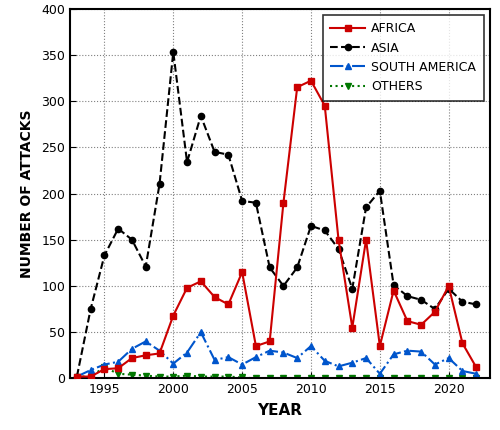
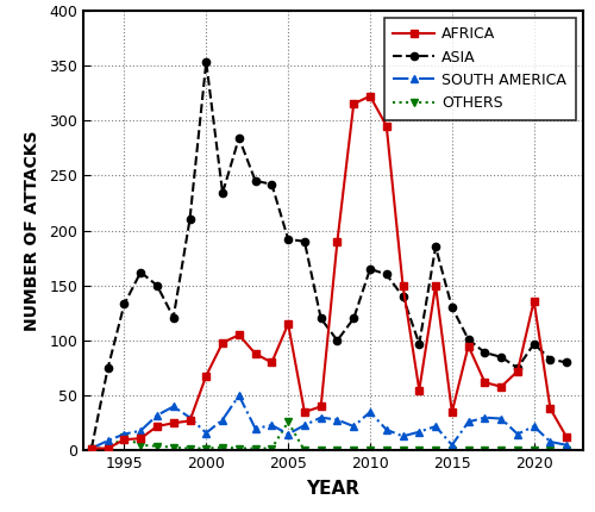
OTHERS/2005: 1 -> 26
ASIA/2015: 203 -> 130
AFRICA/2020: 100 -> 136
